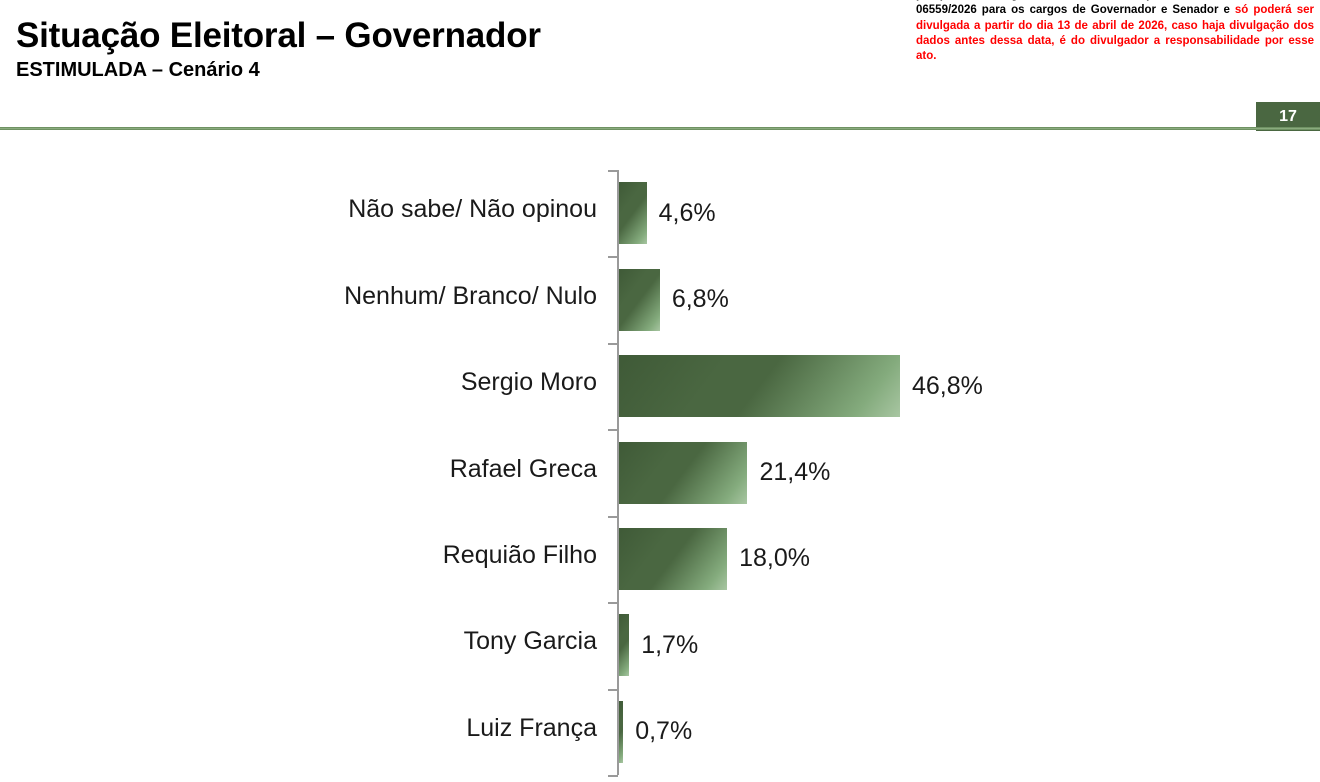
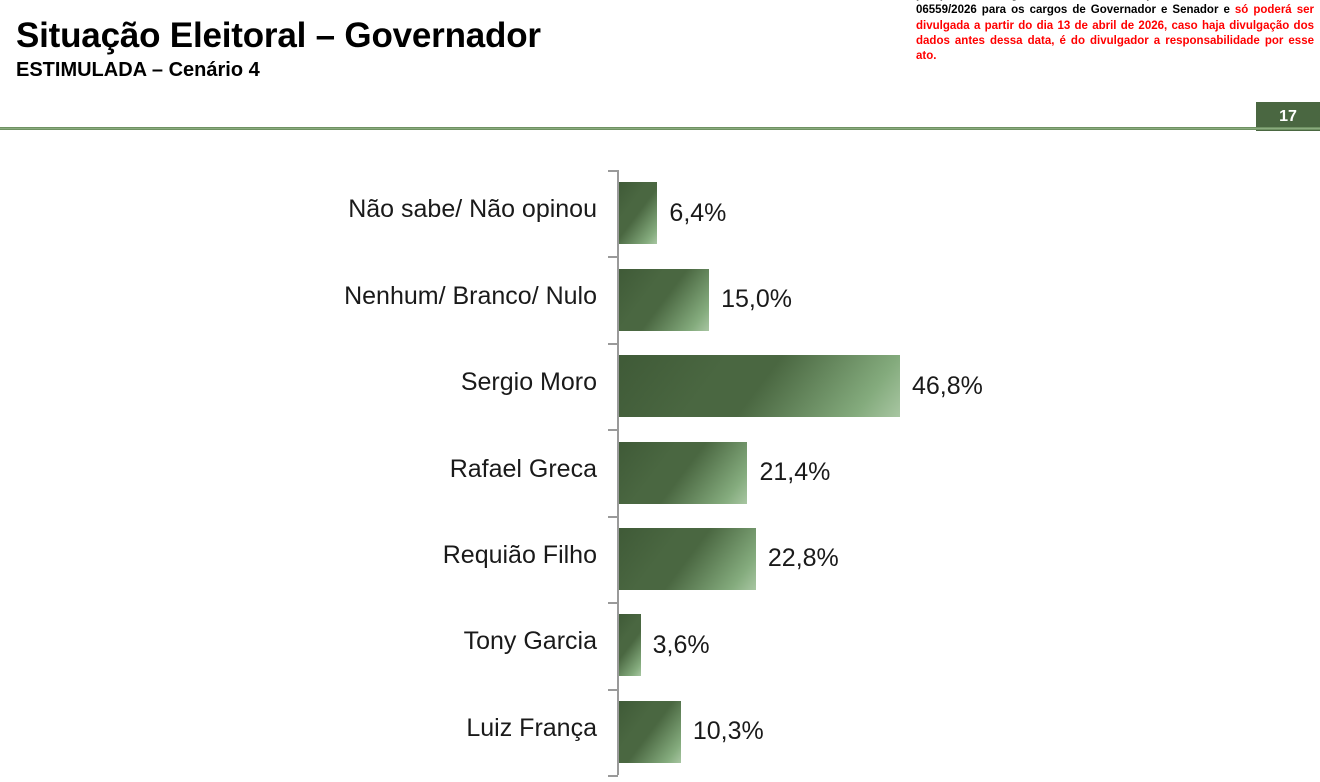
Não sabe/ Não opinou: 4,6% -> 6,4%
Nenhum/ Branco/ Nulo: 6,8% -> 15,0%
Requião Filho: 18,0% -> 22,8%
Tony Garcia: 1,7% -> 3,6%
Luiz França: 0,7% -> 10,3%
